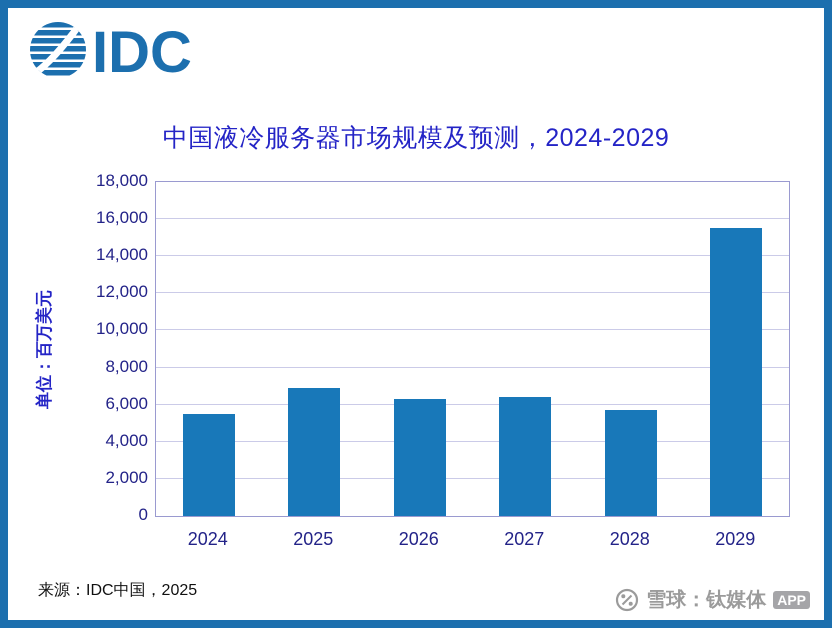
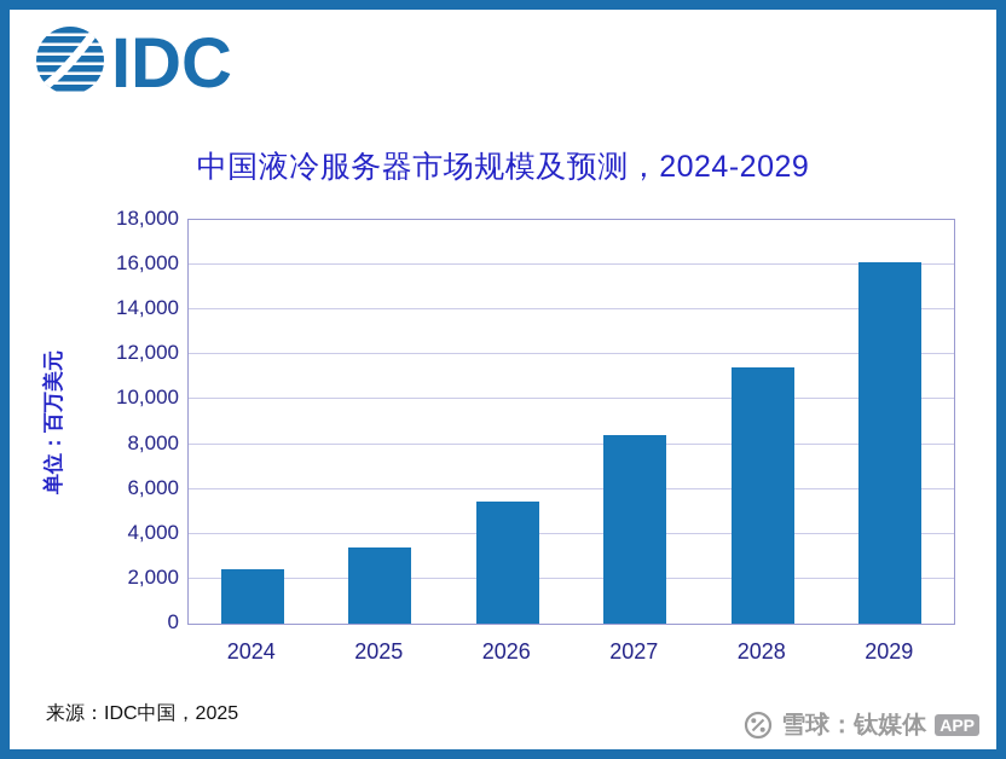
2024: 5500 -> 2400
2025: 6900 -> 3400
2026: 6300 -> 5400
2027: 6400 -> 8400
2028: 5700 -> 11400
2029: 15500 -> 16100
